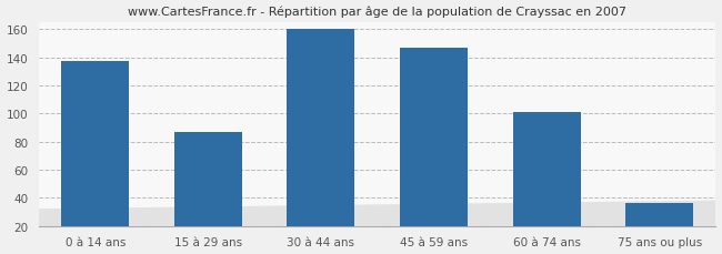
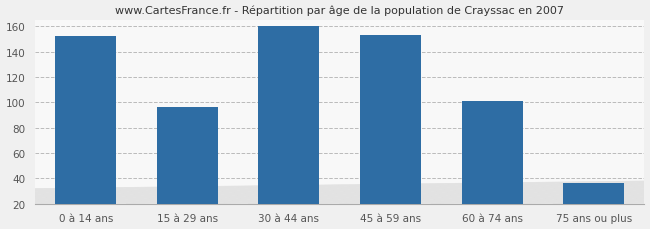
0 à 14 ans: 137 -> 152
15 à 29 ans: 87 -> 96
45 à 59 ans: 147 -> 153
